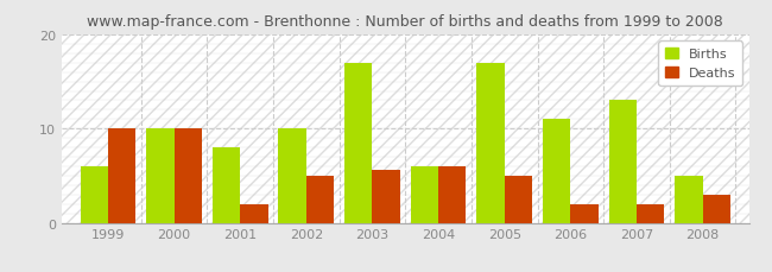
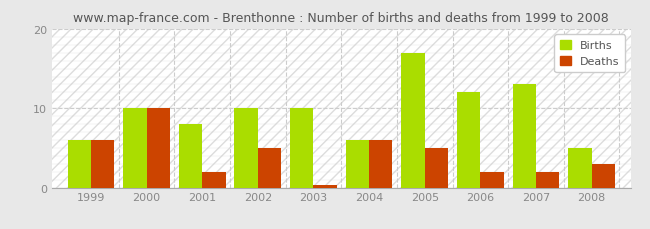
Deaths/1999: 10.0 -> 6.0
Births/2003: 17 -> 10
Deaths/2003: 5.6 -> 0.3
Births/2006: 11 -> 12
